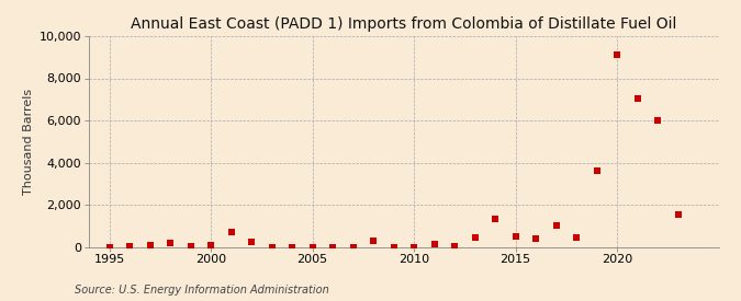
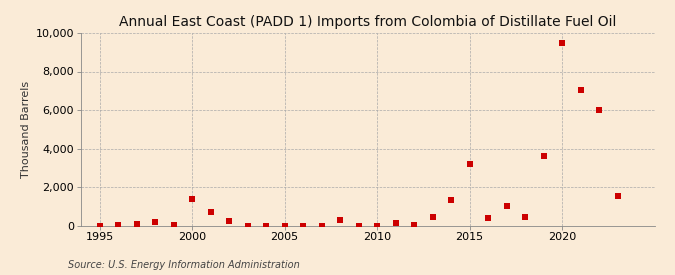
2000: 100 -> 1,400
2015: 500 -> 3,200
2020: 9,100 -> 9,500
